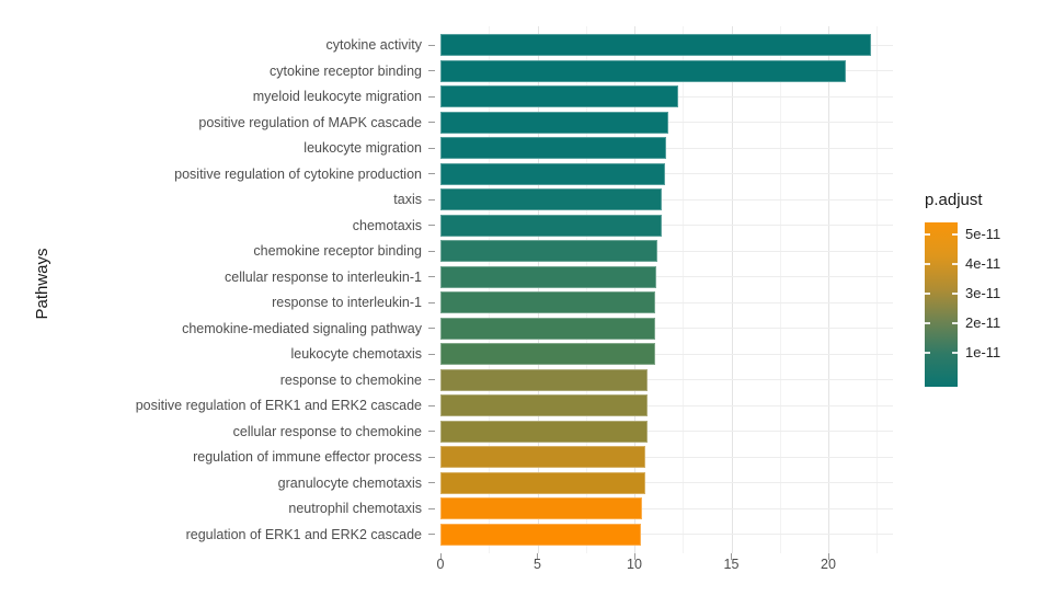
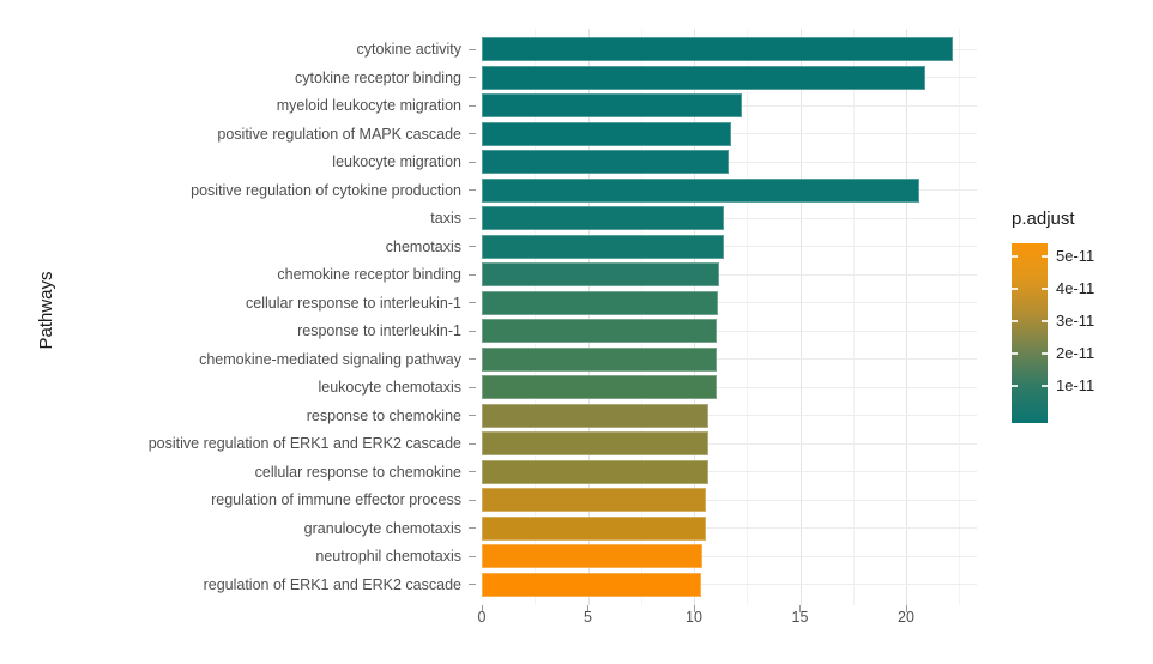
positive regulation of cytokine production: 11.6 -> 20.6
